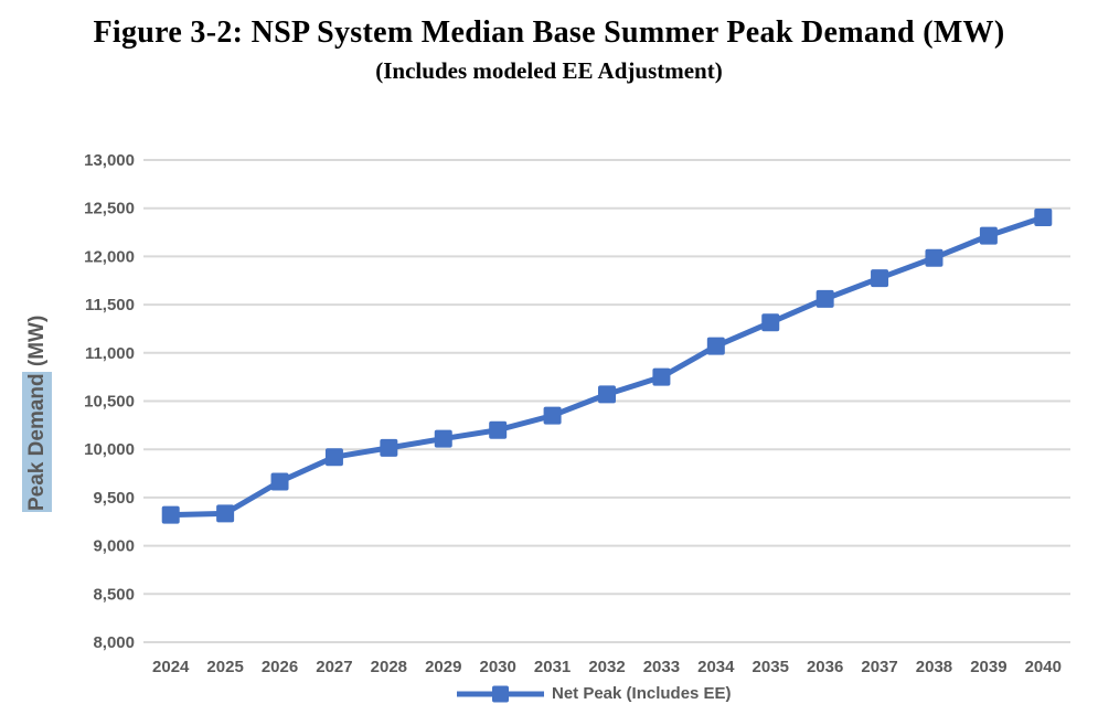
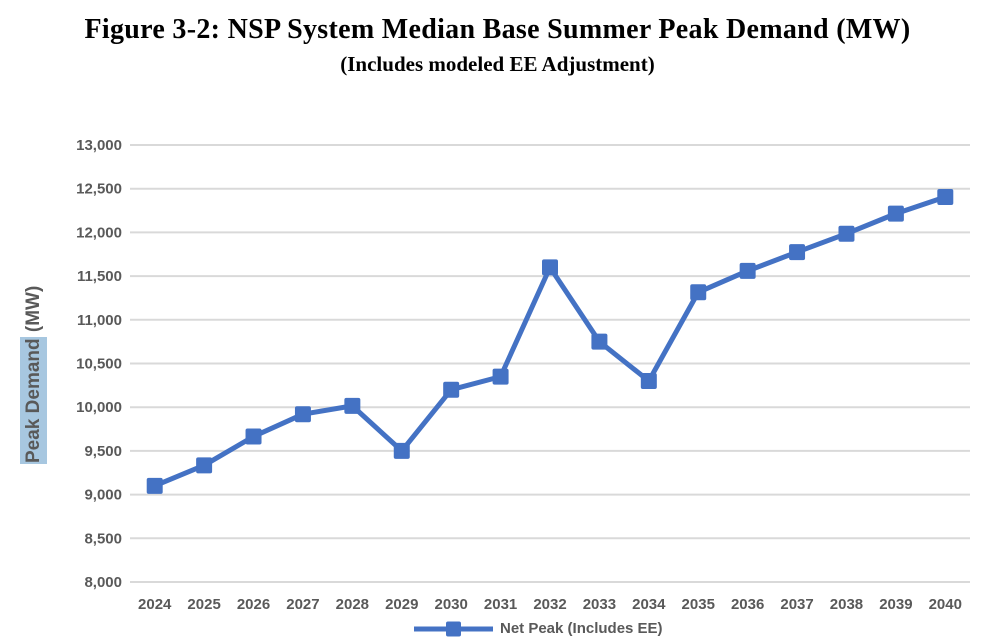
2024: 9300 -> 9100
2029: 10100 -> 9500
2032: 10600 -> 11600
2034: 11100 -> 10300
